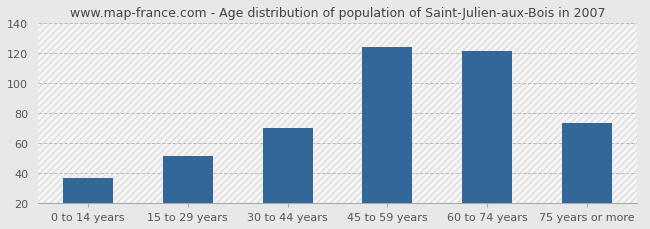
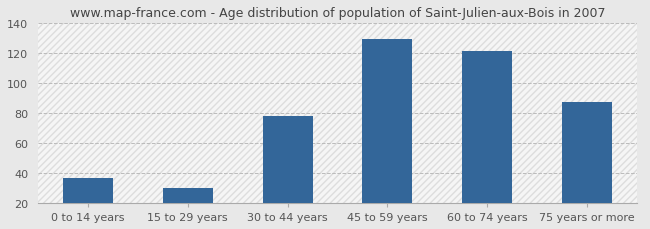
15 to 29 years: 51 -> 30
30 to 44 years: 70 -> 78
45 to 59 years: 124 -> 129
75 years or more: 73 -> 87
